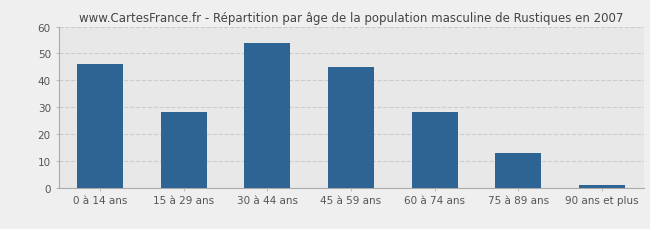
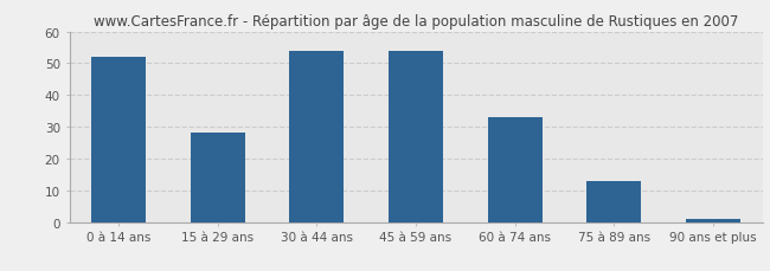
0 à 14 ans: 46 -> 52
45 à 59 ans: 45 -> 54
60 à 74 ans: 28 -> 33
